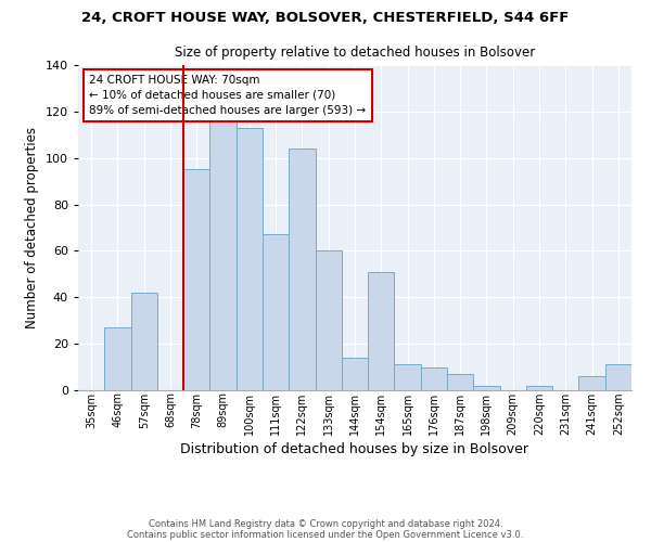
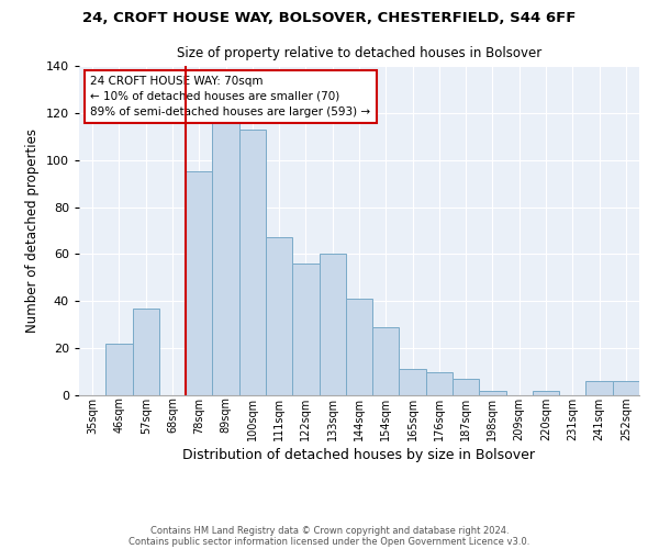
46sqm: 27 -> 22
57sqm: 42 -> 37
122sqm: 104 -> 56
144sqm: 14 -> 41
154sqm: 51 -> 29
252sqm: 11 -> 6
